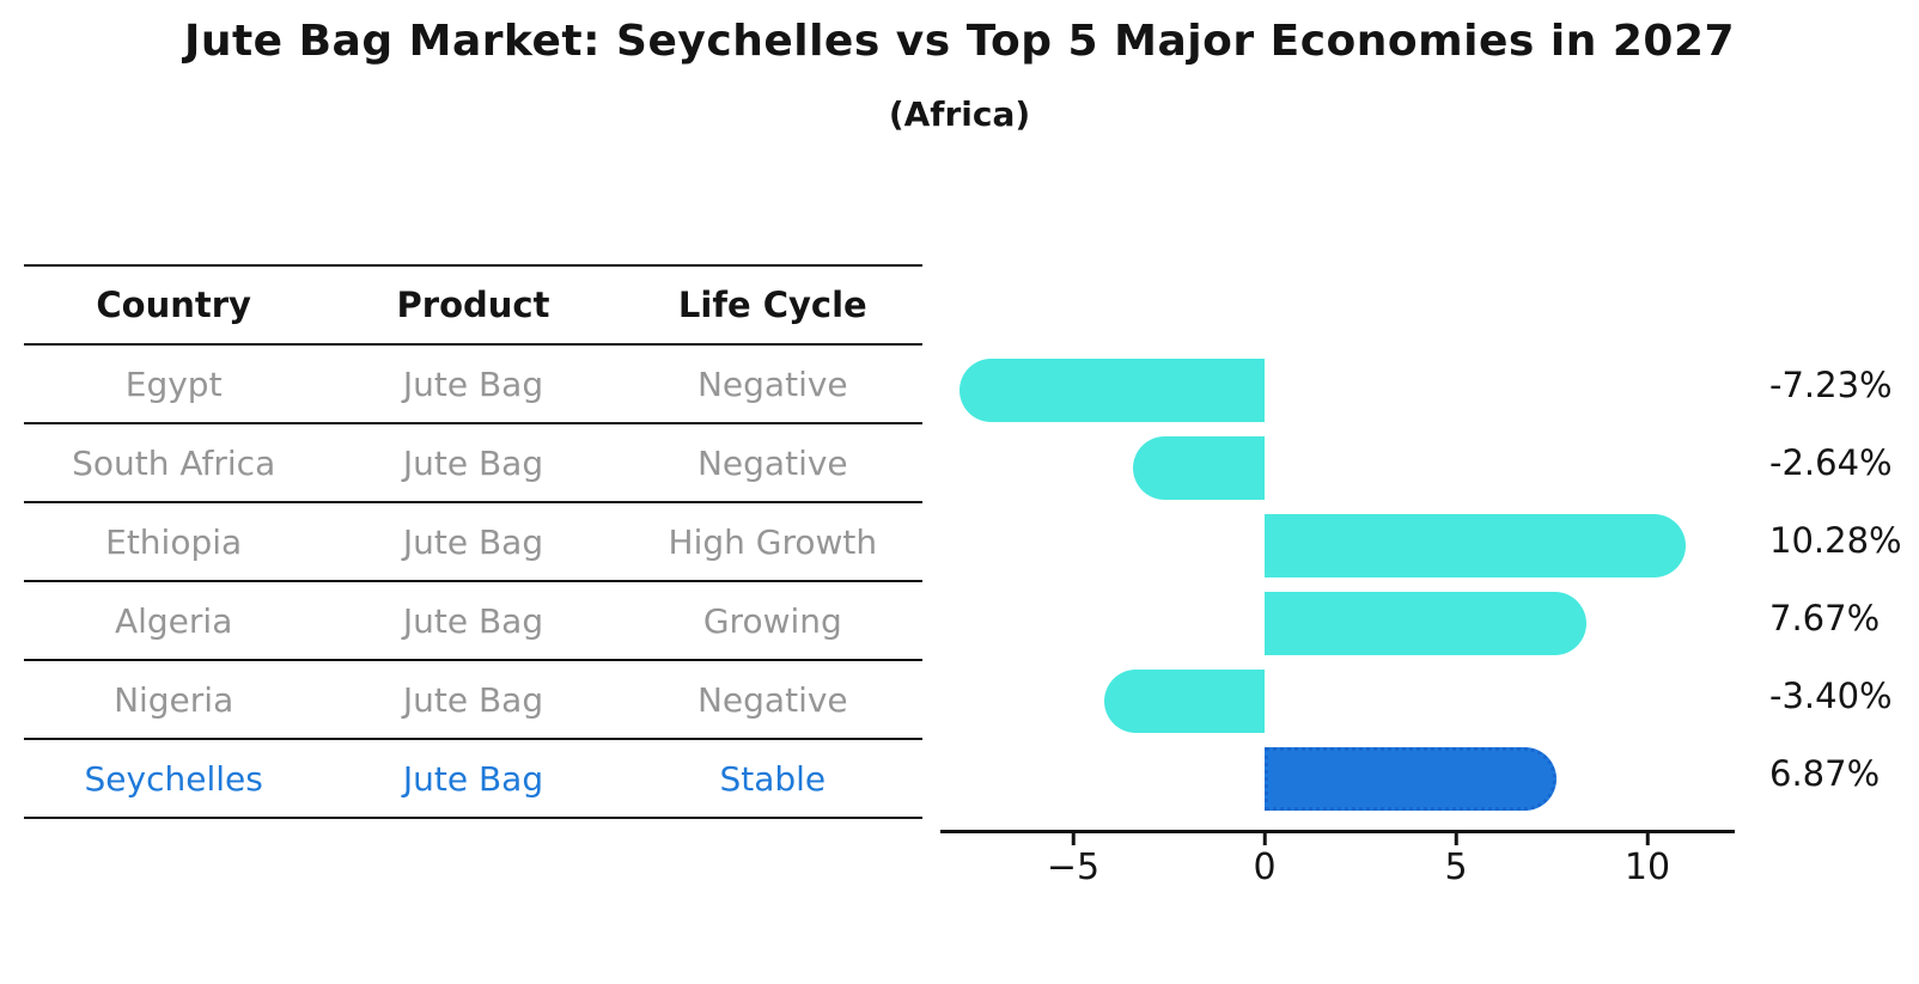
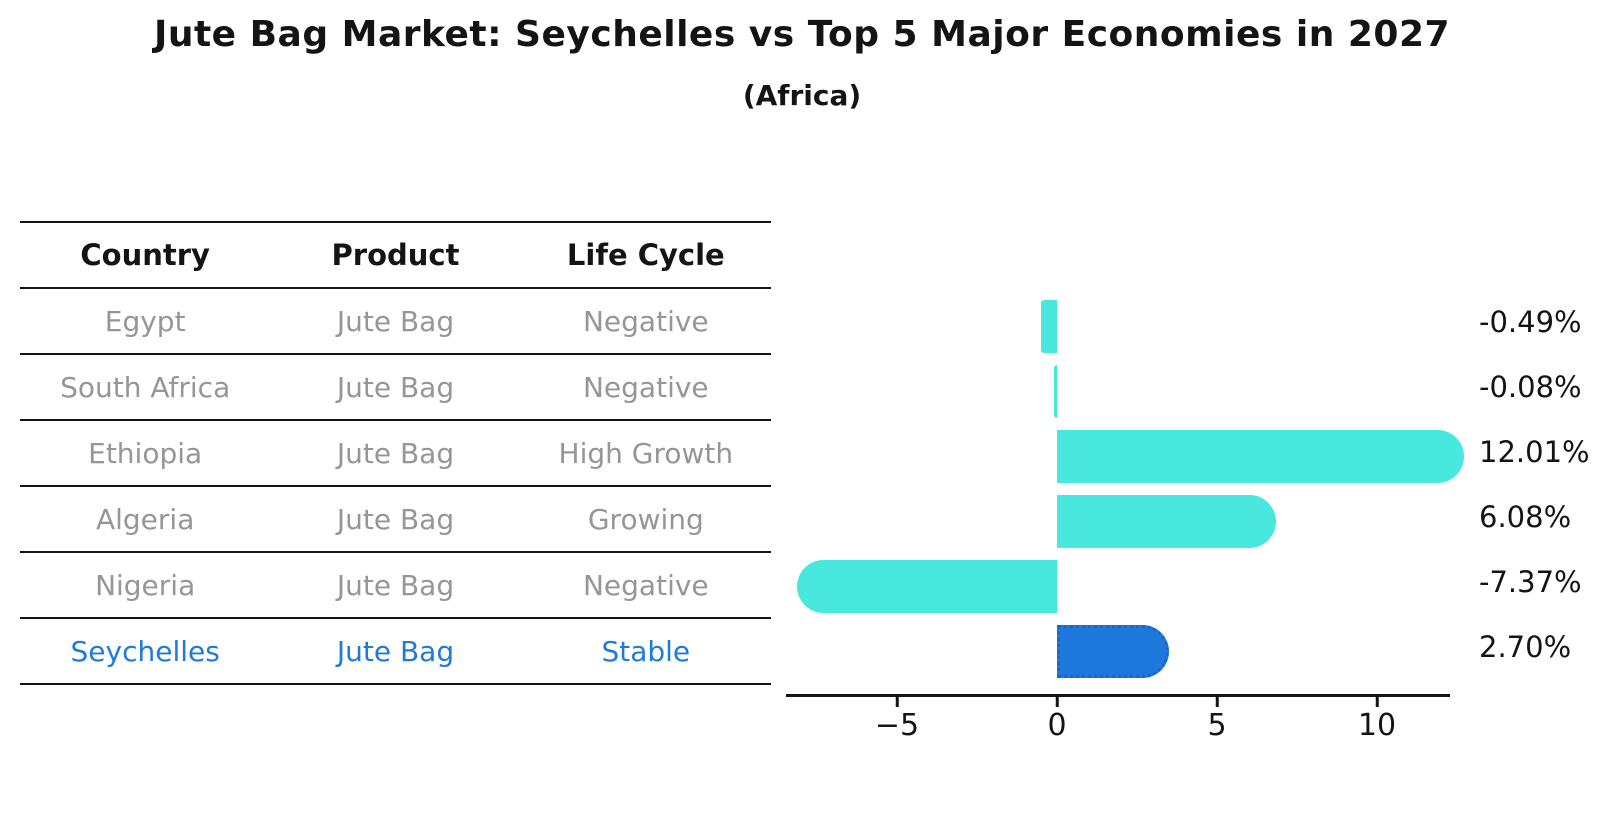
Egypt: -7.23% -> -0.49%
South Africa: -2.64% -> -0.08%
Ethiopia: 10.28% -> 12.01%
Algeria: 7.67% -> 6.08%
Nigeria: -3.40% -> -7.37%
Seychelles: 6.87% -> 2.70%
